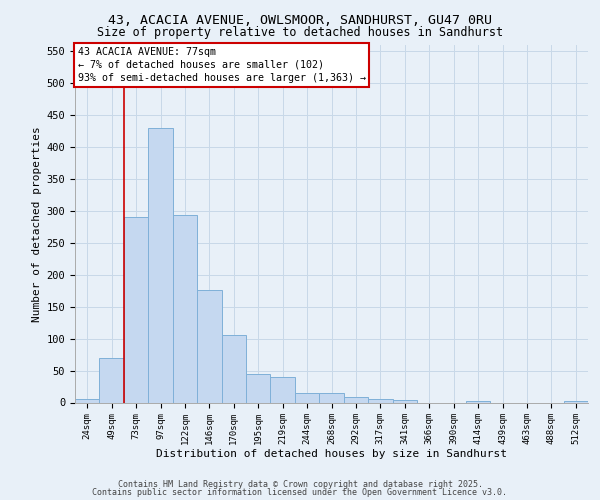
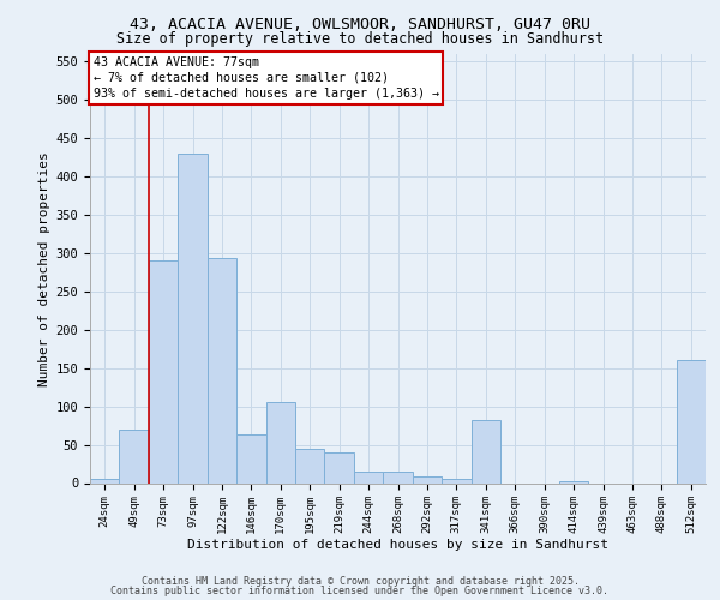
146sqm: 176 -> 64
341sqm: 4 -> 82
512sqm: 2 -> 160
